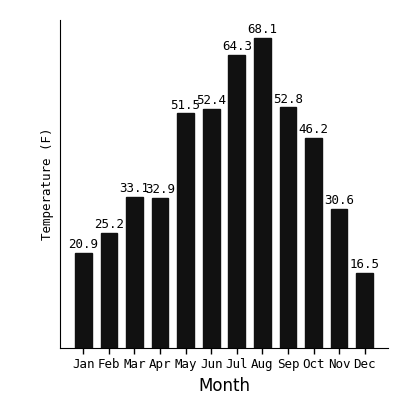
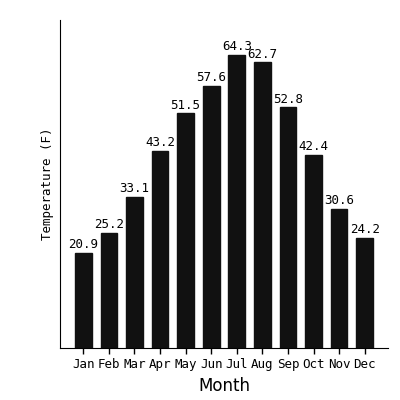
Apr: 32.9 -> 43.2
Jun: 52.4 -> 57.6
Aug: 68.1 -> 62.7
Oct: 46.2 -> 42.4
Dec: 16.5 -> 24.2
